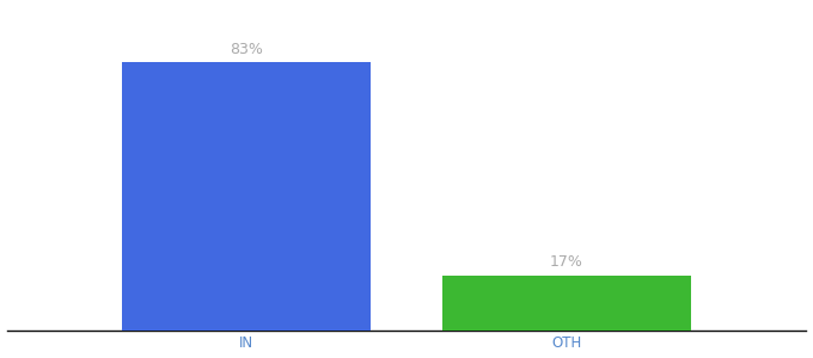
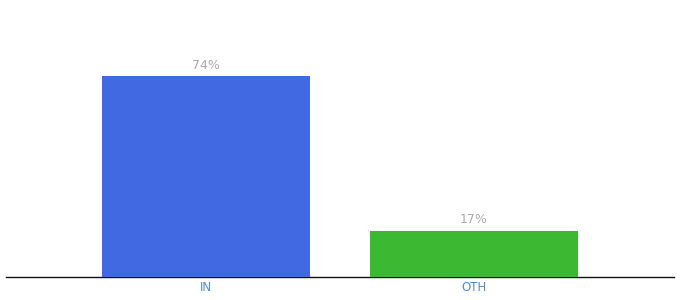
IN: 83% -> 74%
